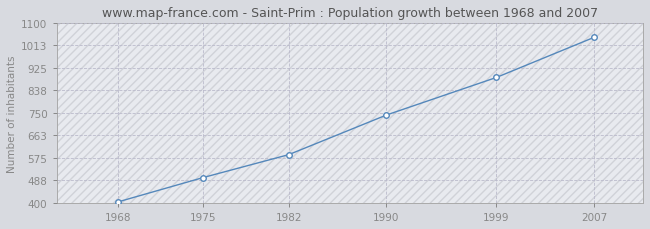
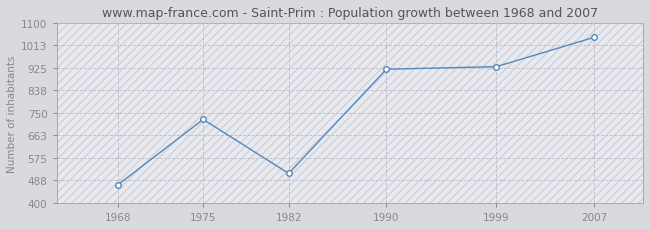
1968: 404 -> 470
1975: 499 -> 725
1982: 588 -> 515
1990: 742 -> 920
1999: 888 -> 930
